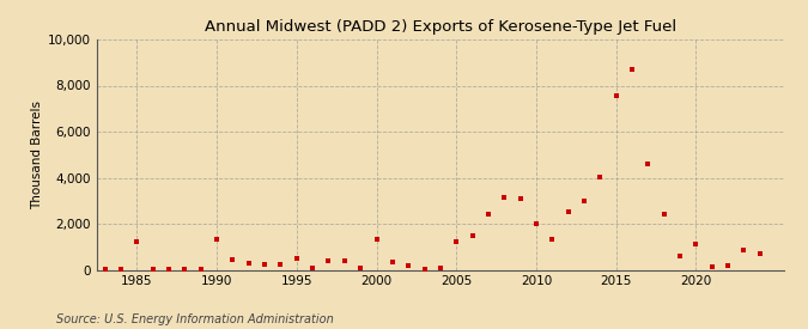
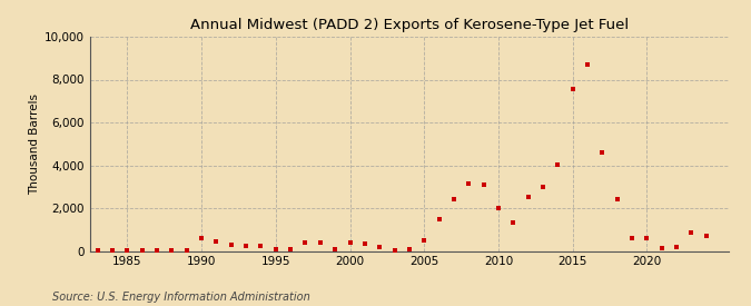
1985: 1,200 -> 0
1990: 1,300 -> 600
1995: 500 -> 100
2000: 1,300 -> 400
2005: 1,200 -> 500
2020: 1,100 -> 600
